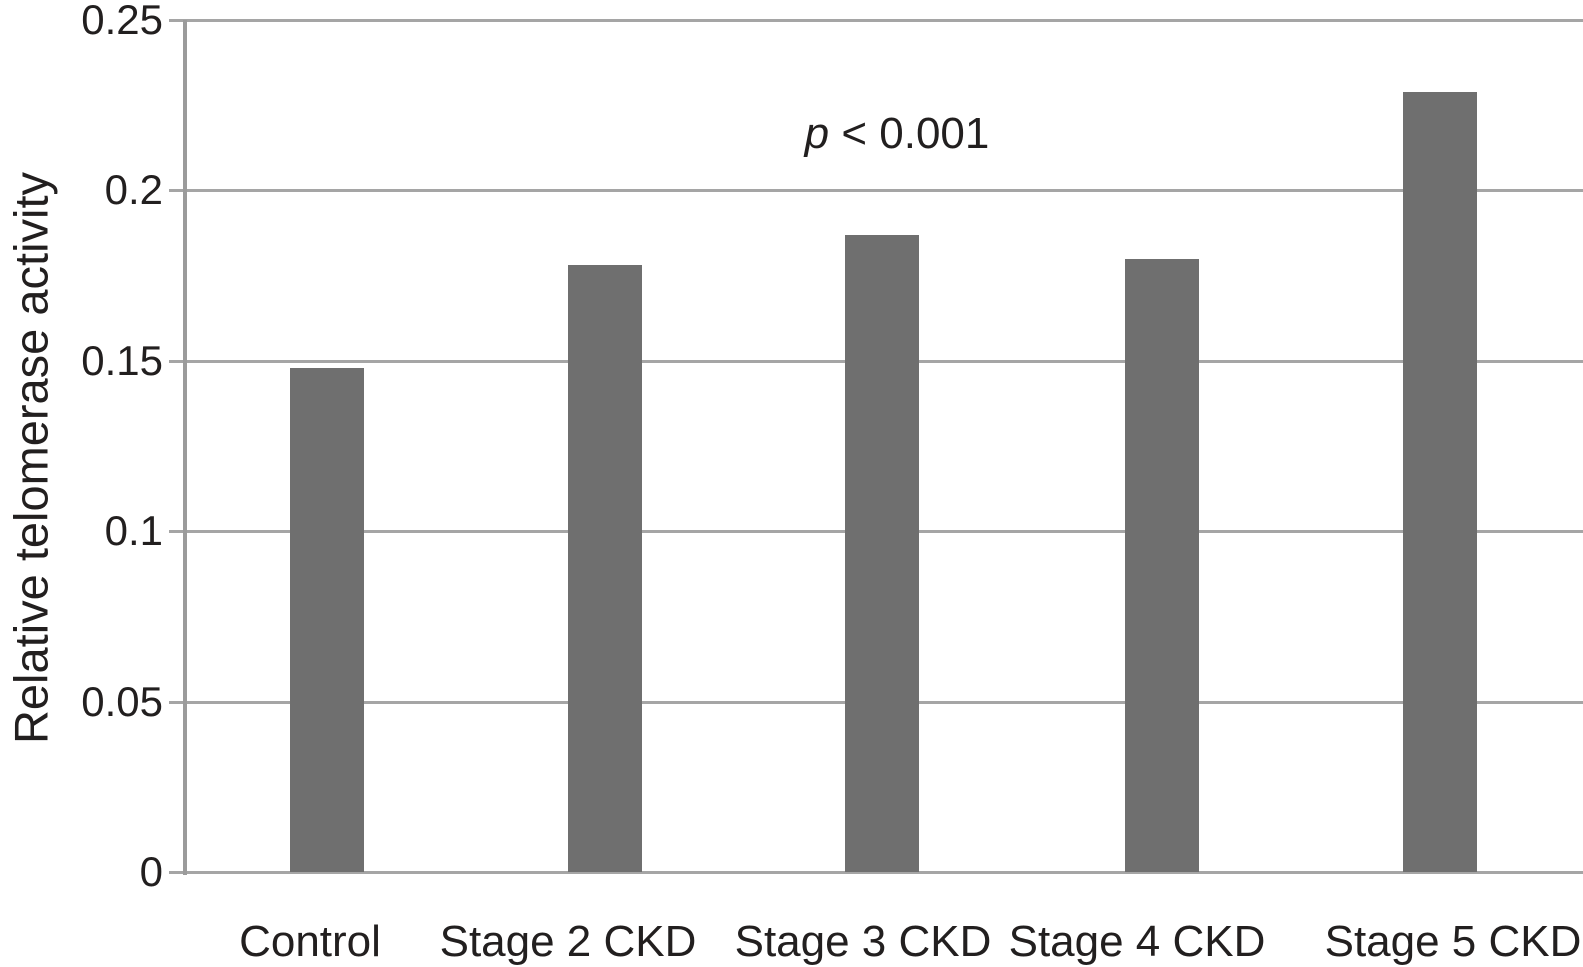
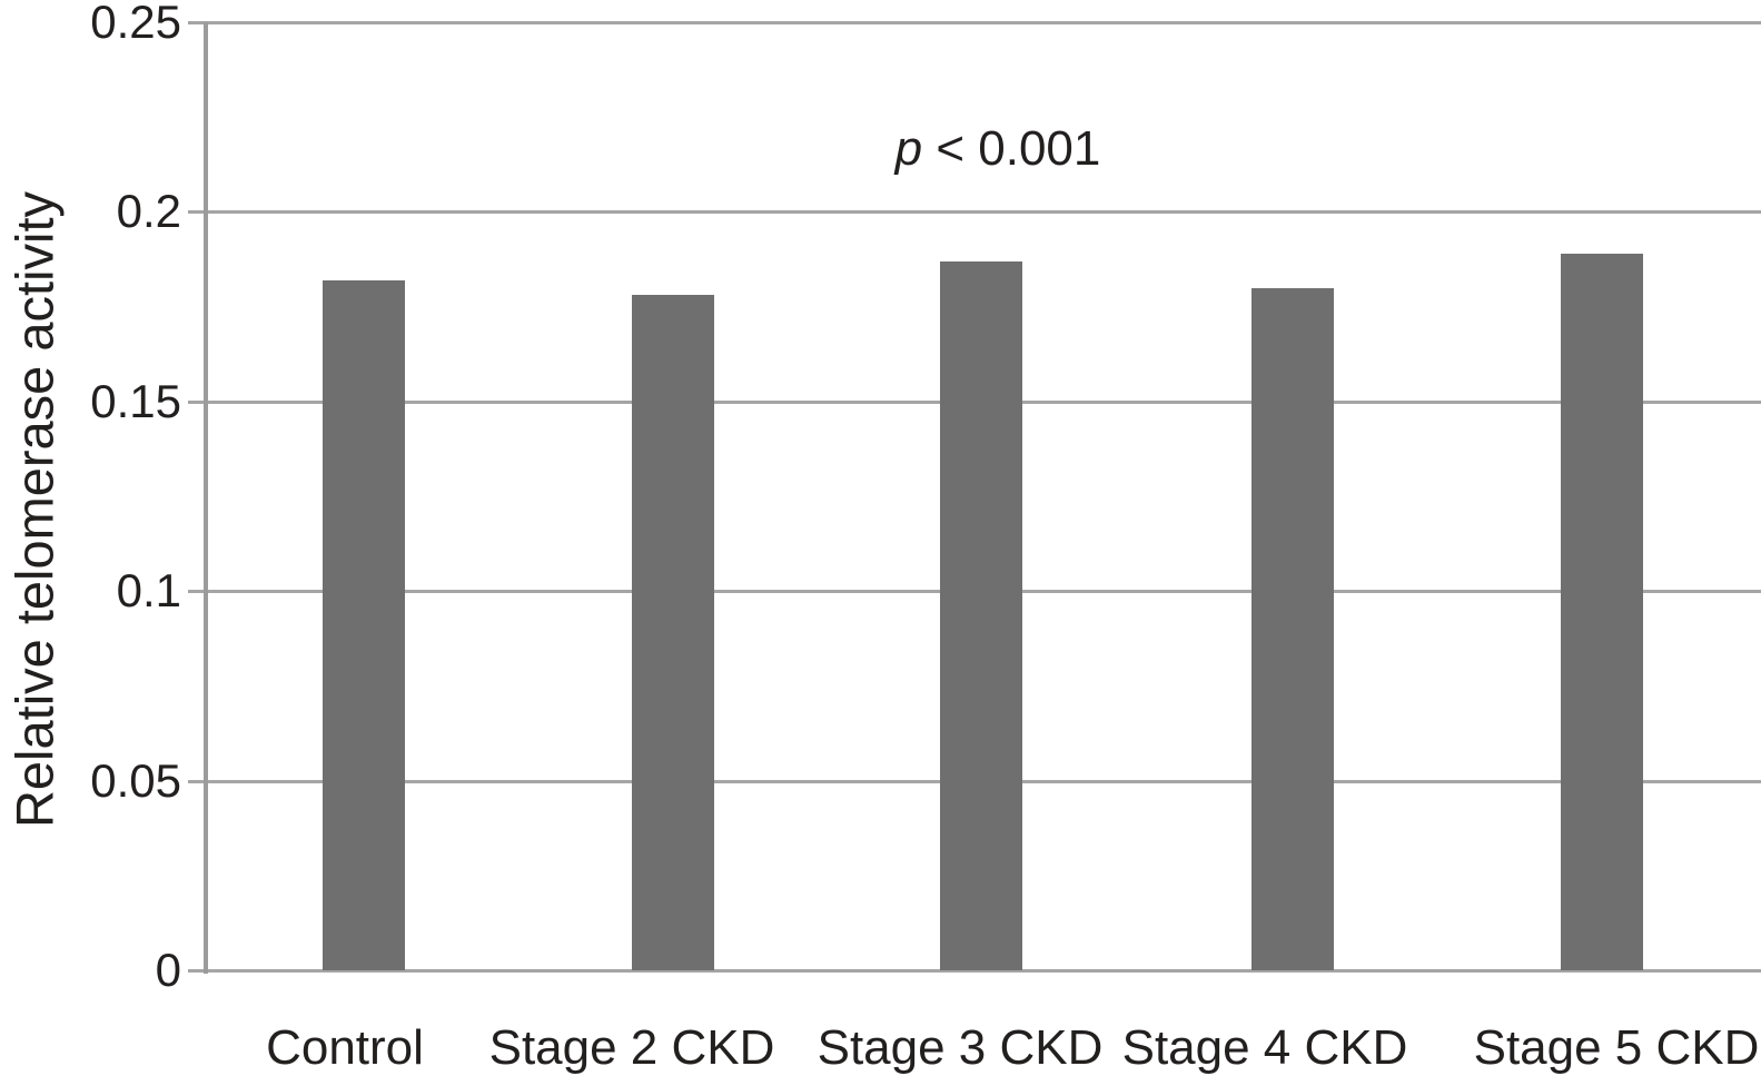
Control: 0.148 -> 0.182
Stage 5 CKD: 0.229 -> 0.189
